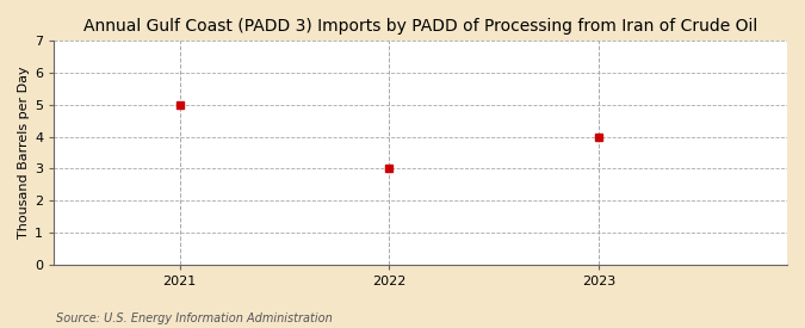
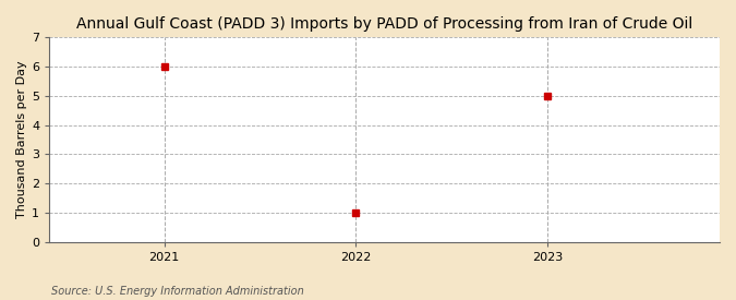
2021: 5 -> 6
2022: 3 -> 1
2023: 4 -> 5
